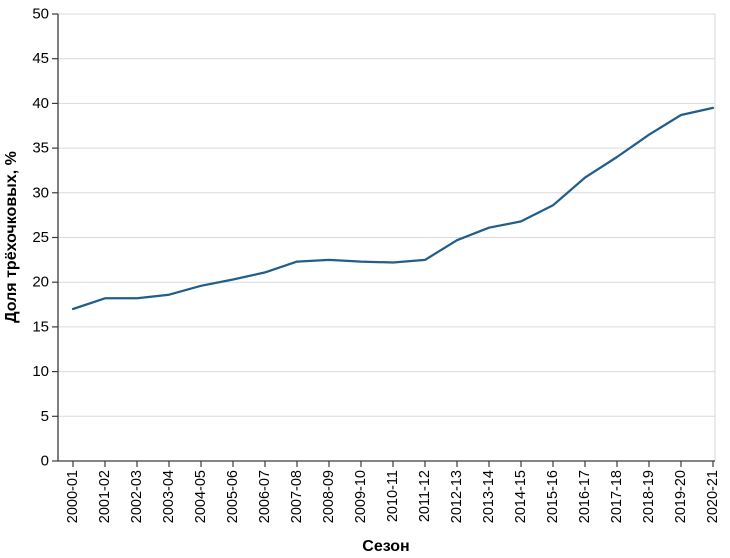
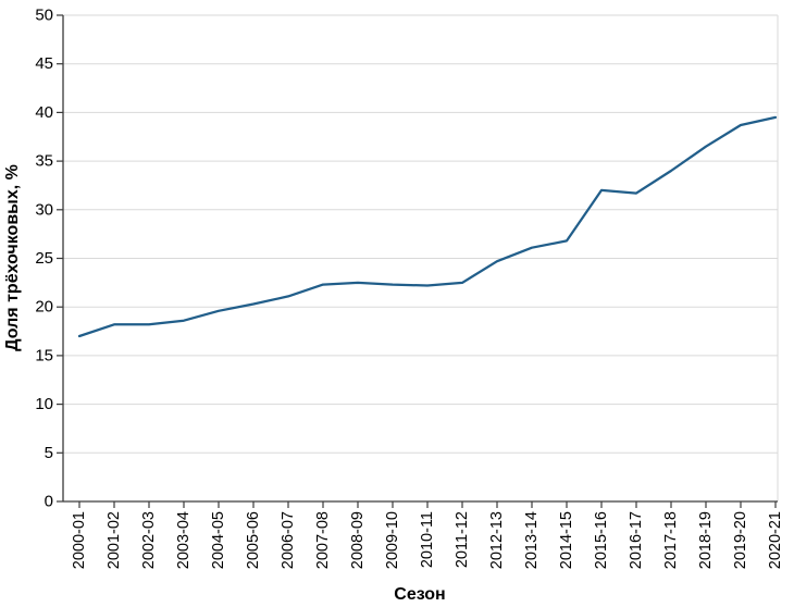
2015-16: 29 -> 32
